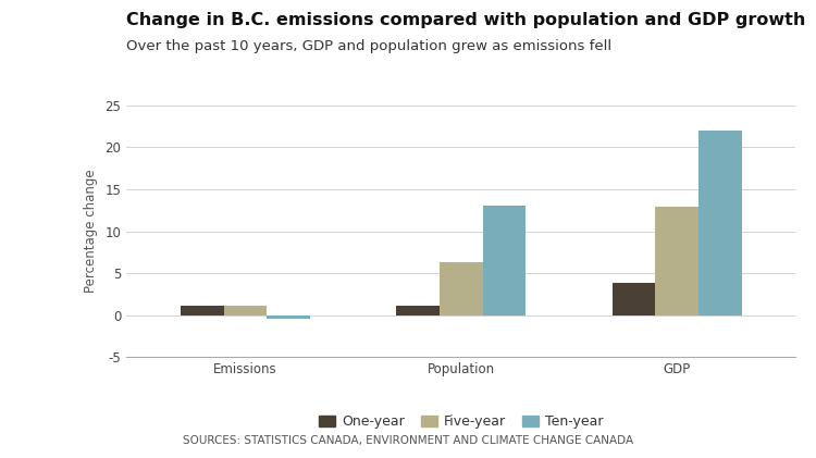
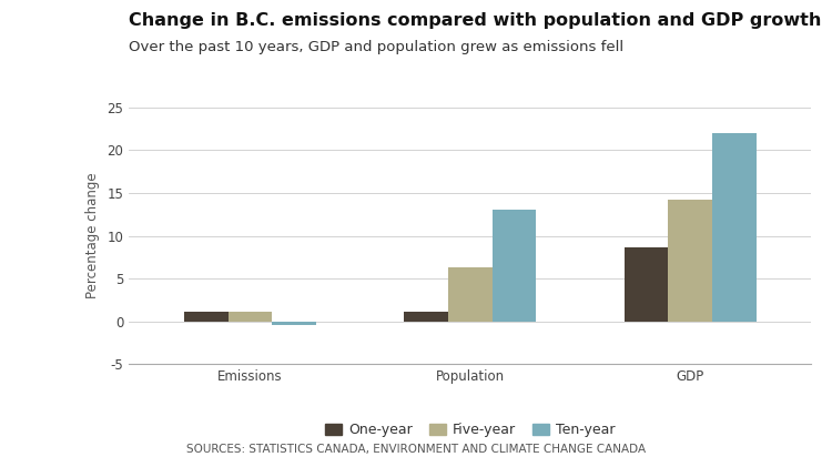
One-year/GDP: 3.8 -> 8.6
Five-year/GDP: 12.9 -> 14.2
